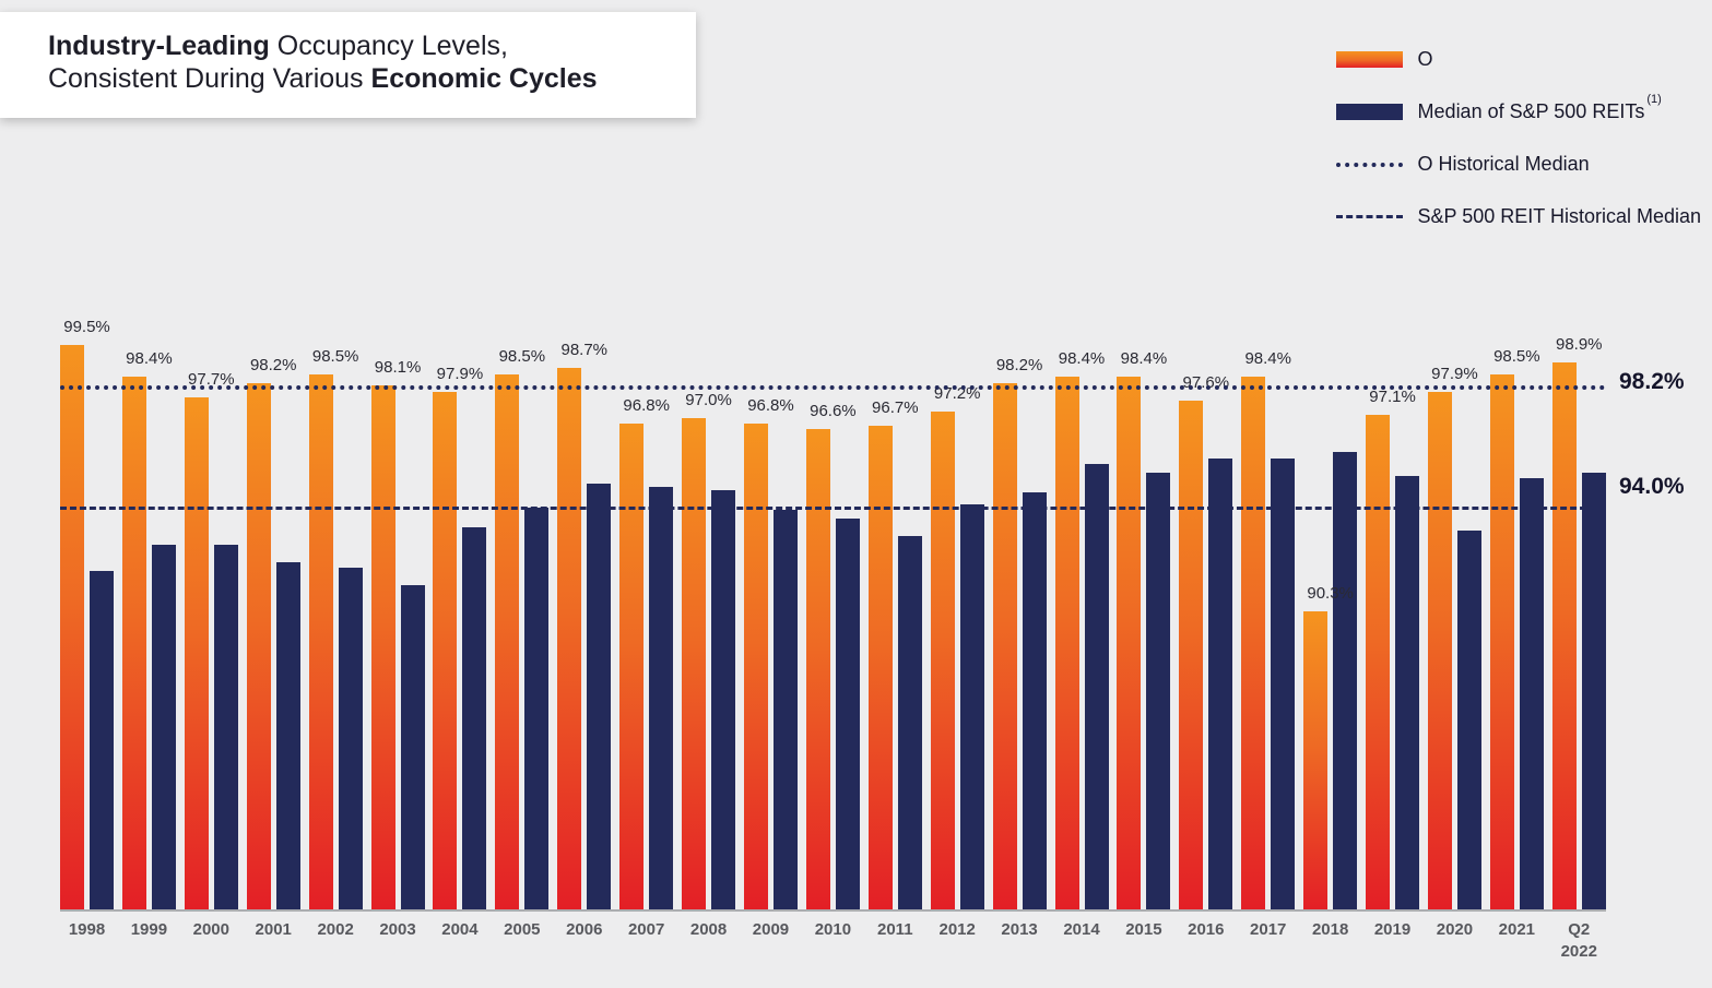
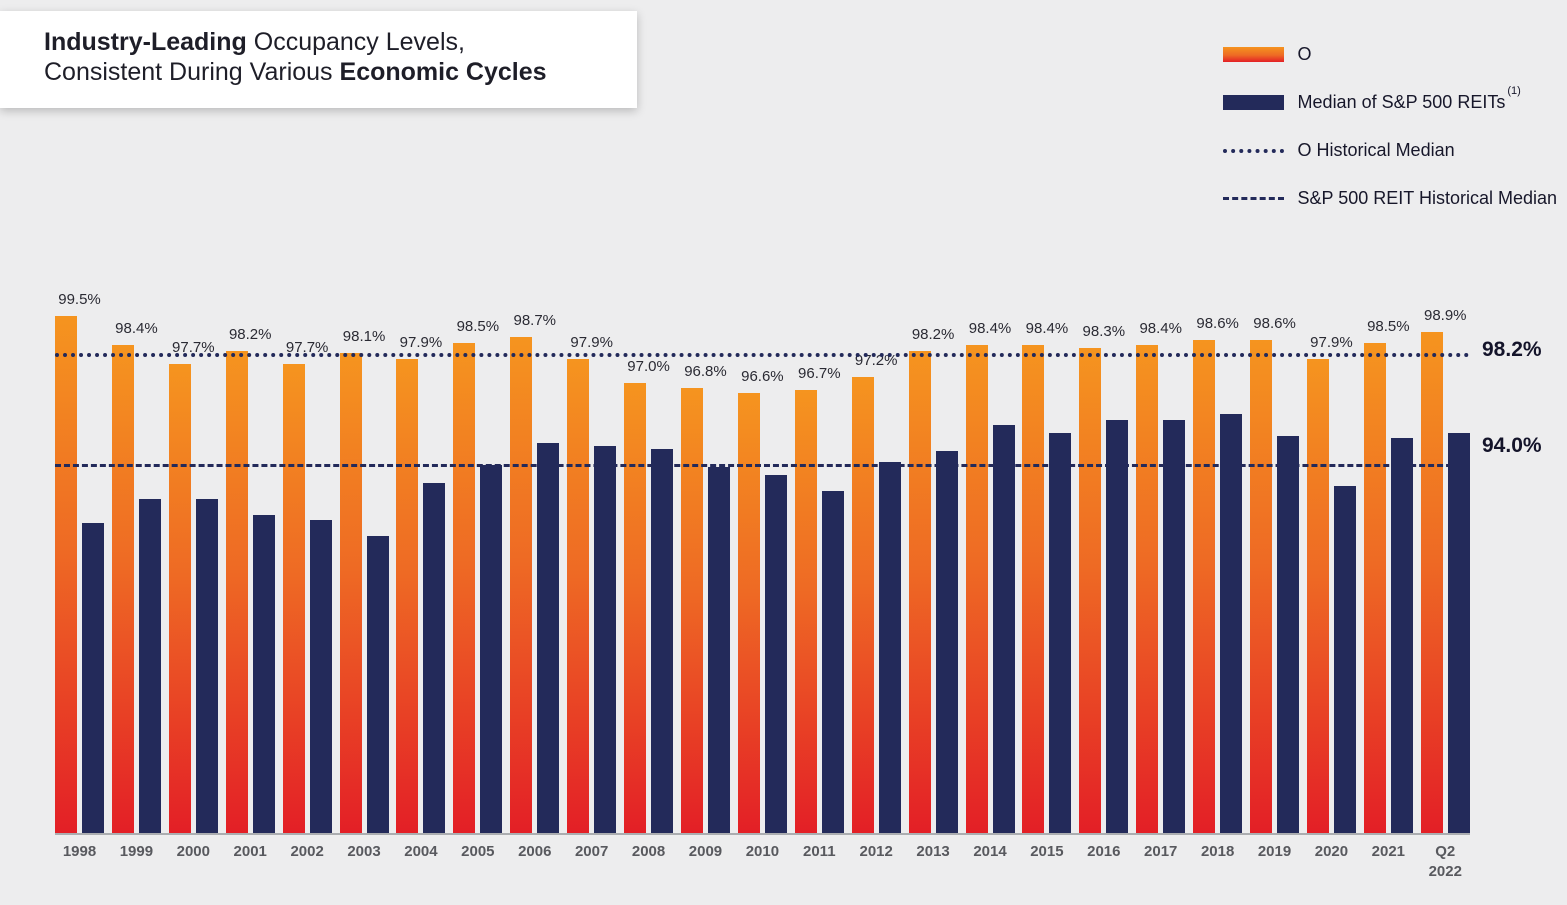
O/2002: 98.5% -> 97.7%
O/2007: 96.8% -> 97.9%
O/2016: 97.6% -> 98.3%
O/2018: 90.3% -> 98.6%
O/2019: 97.1% -> 98.6%
